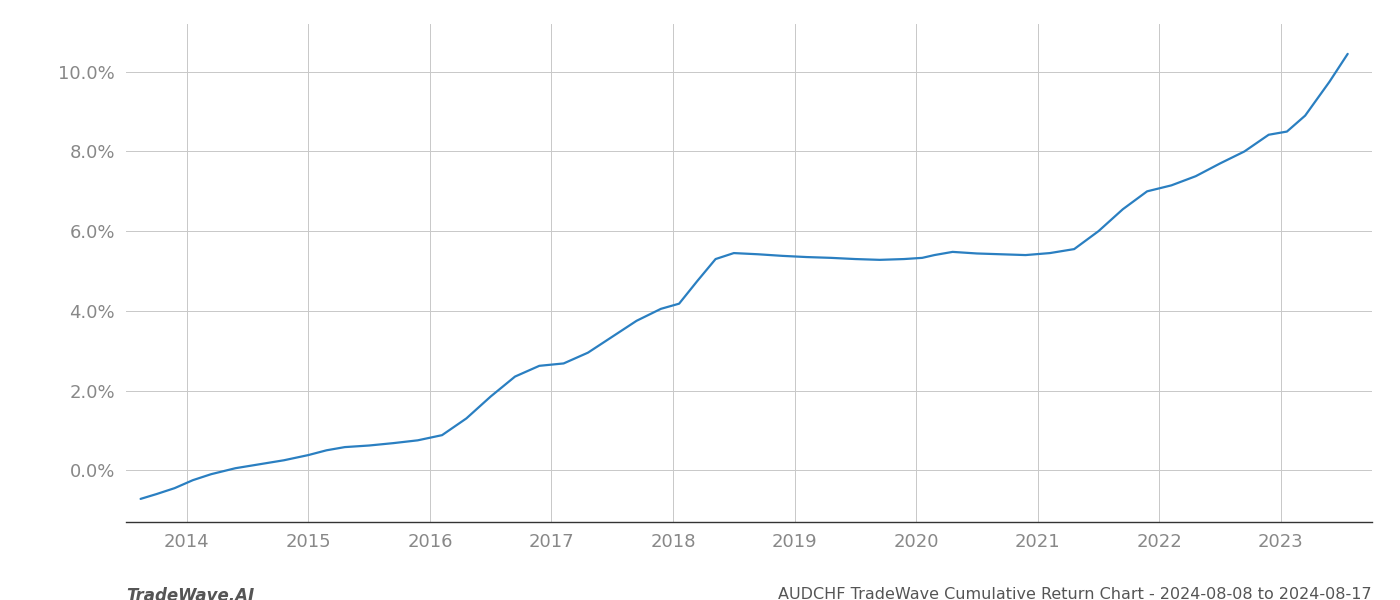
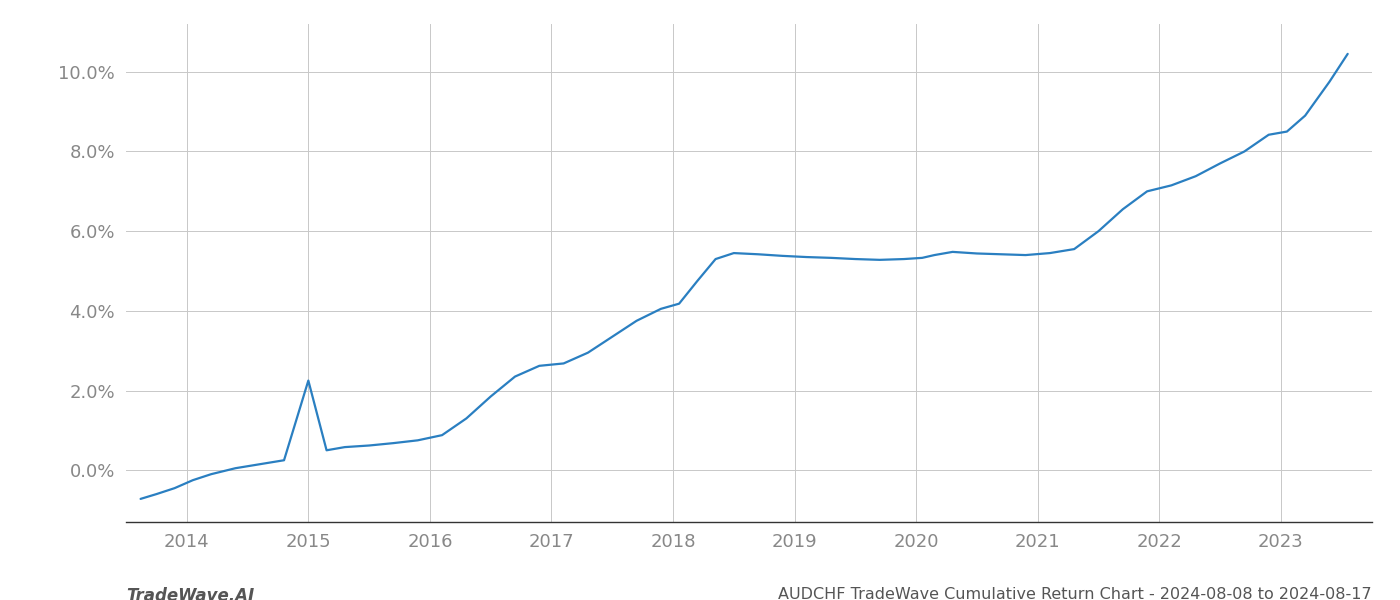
2015: 0.38% -> 2.25%
